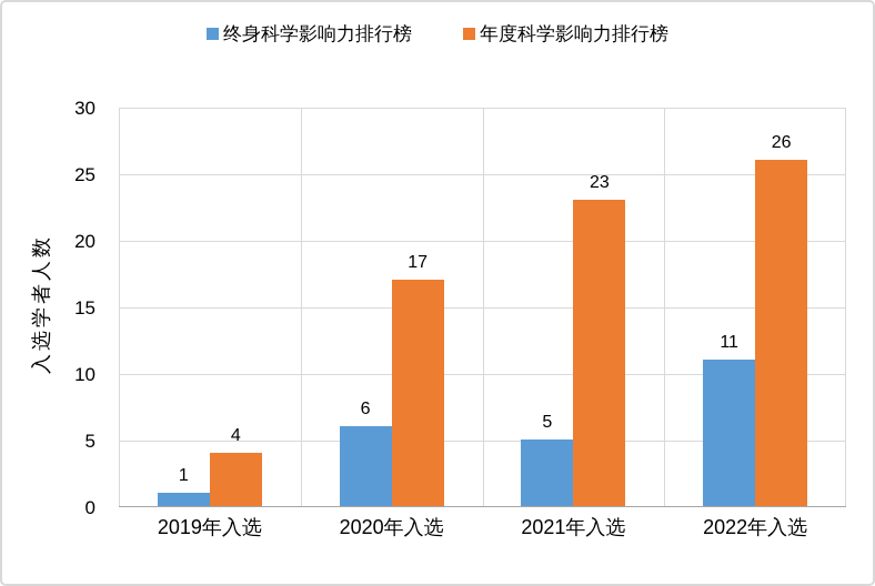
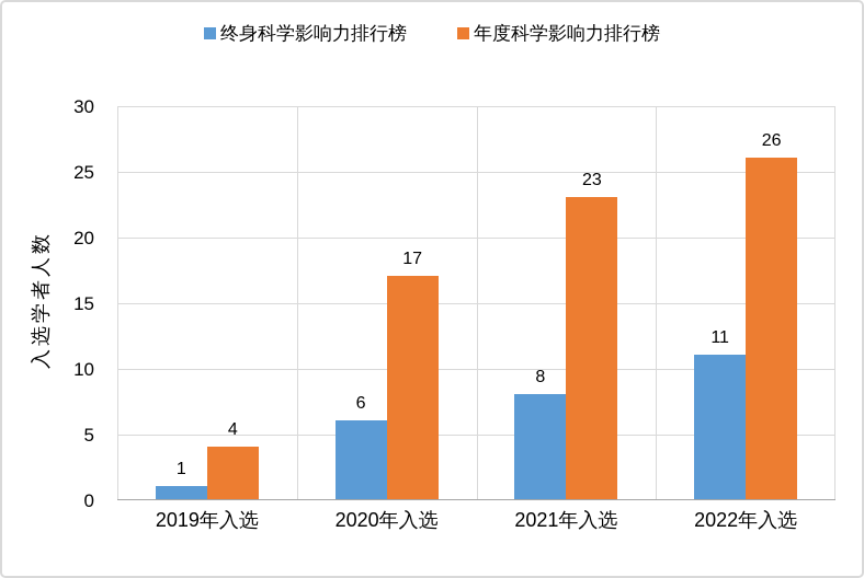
终身科学影响力排行榜/2021年入选: 5 -> 8
